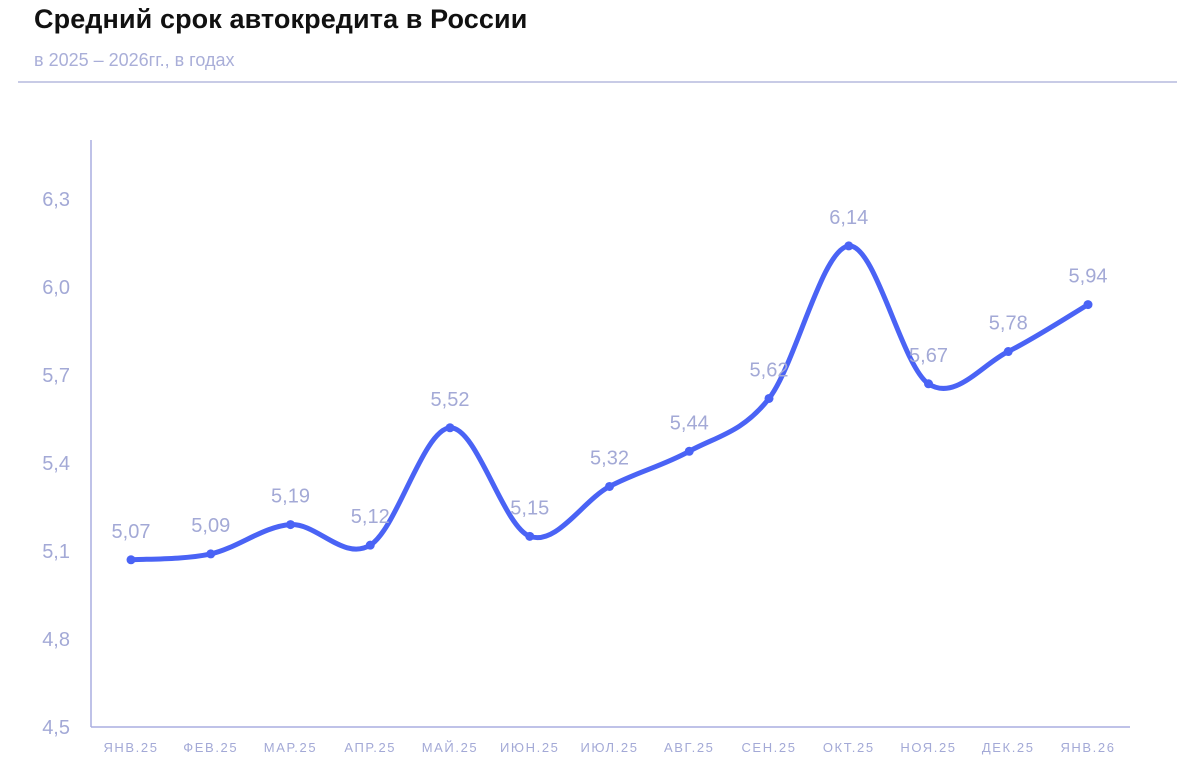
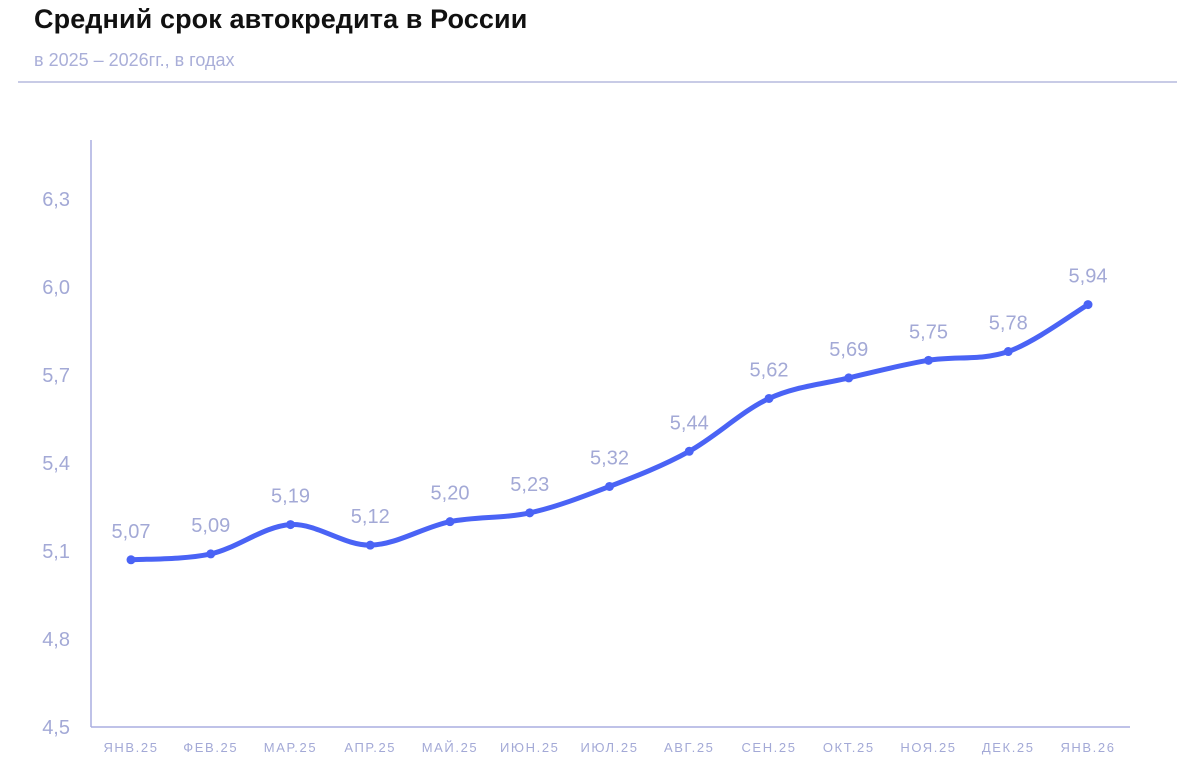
МАЙ.25: 5,52 -> 5,20
ИЮН.25: 5,15 -> 5,23
ОКТ.25: 6,14 -> 5,69
НОЯ.25: 5,67 -> 5,75
